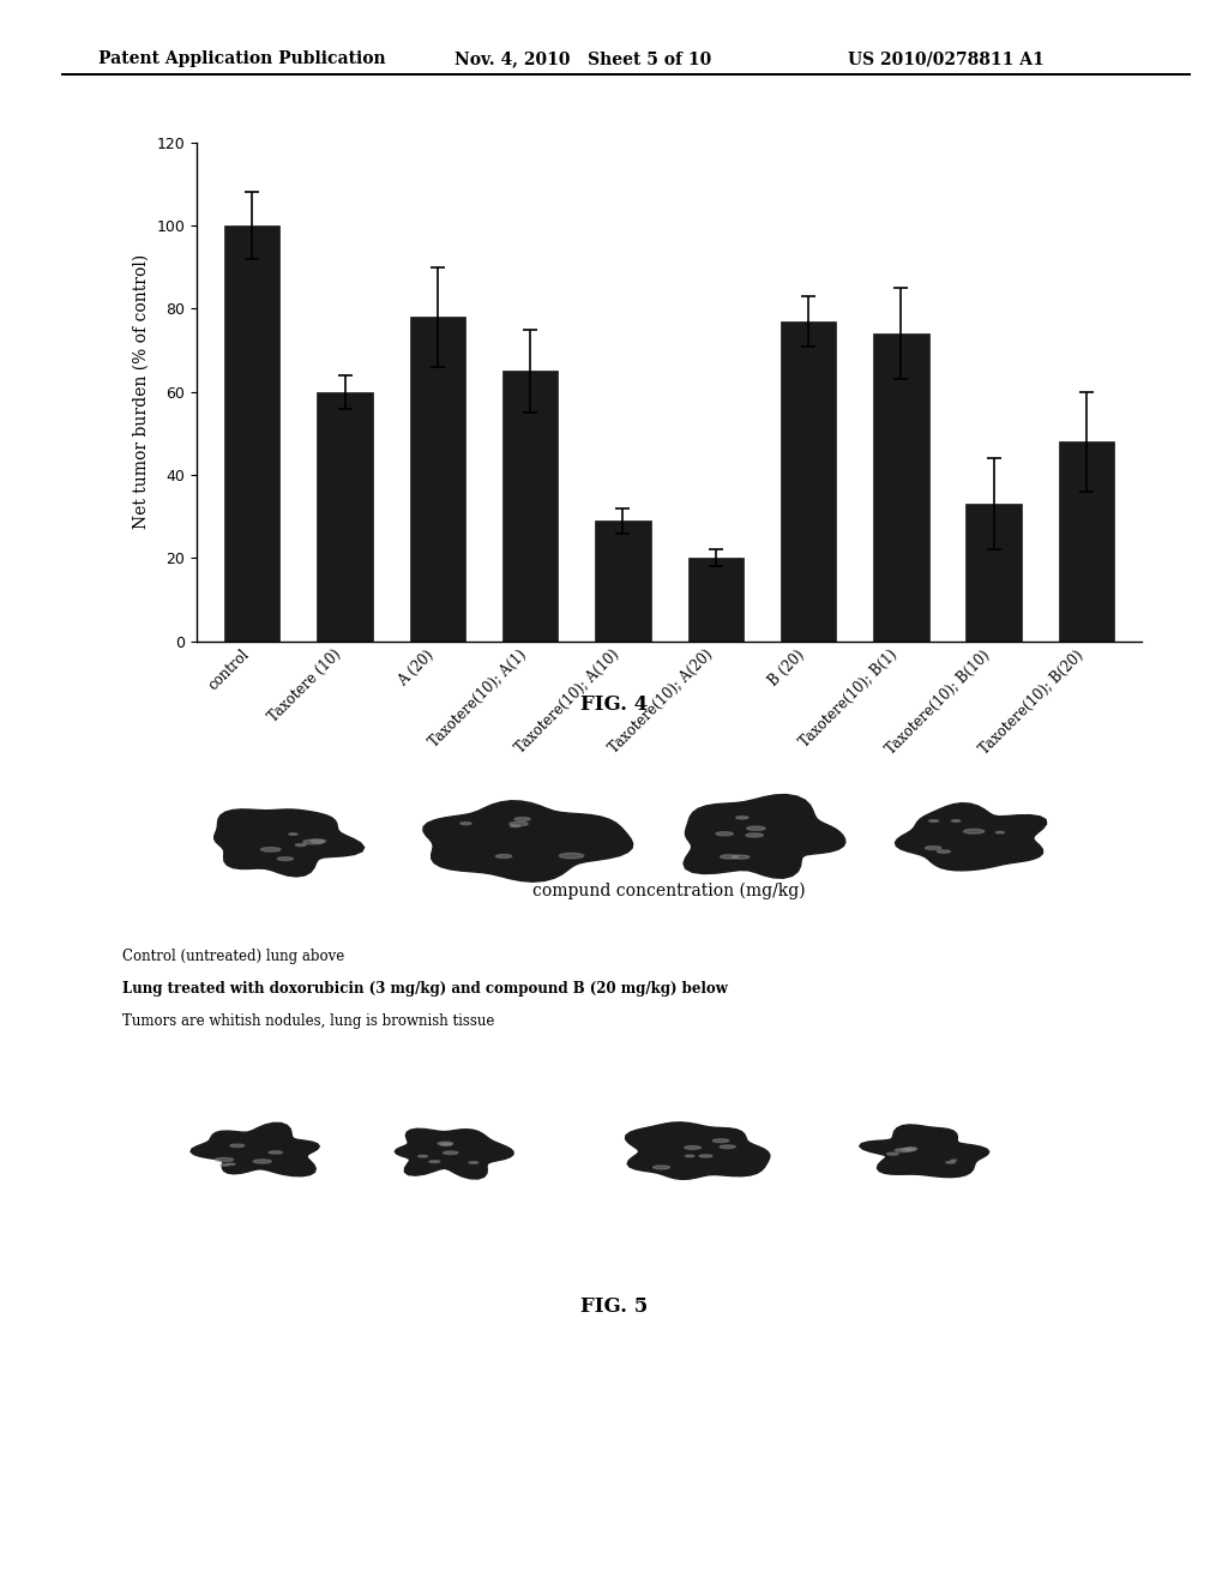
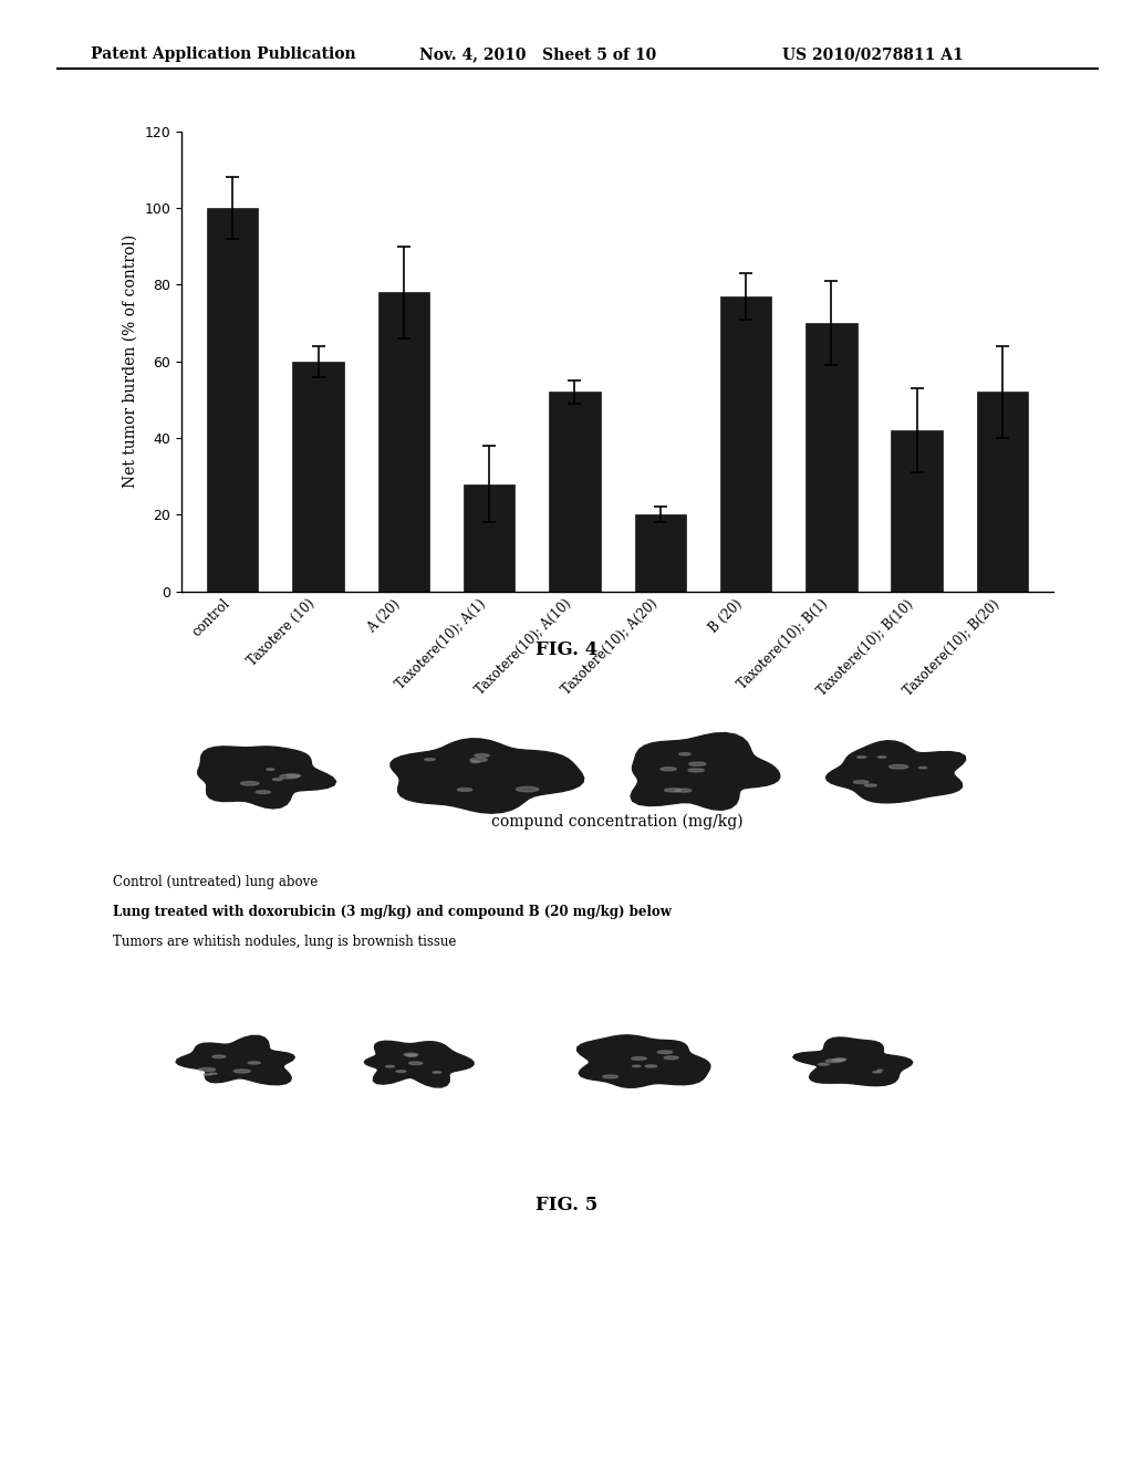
Taxotere(10); A(1): 65 -> 28
Taxotere(10); A(10): 29 -> 52
Taxotere(10); B(1): 74 -> 70
Taxotere(10); B(10): 33 -> 42
Taxotere(10); B(20): 48 -> 52
